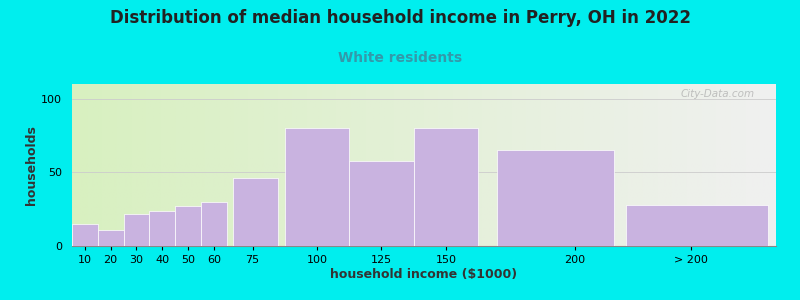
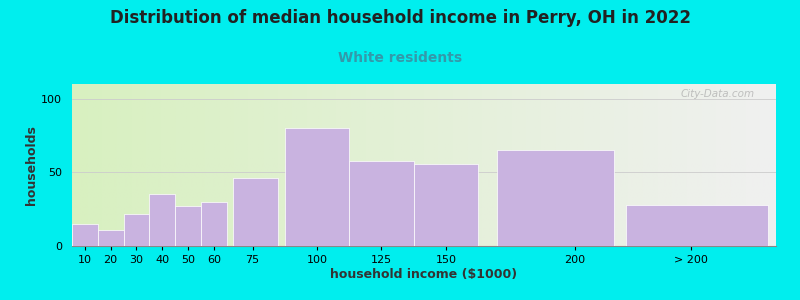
40: 24 -> 35
150: 80 -> 56
